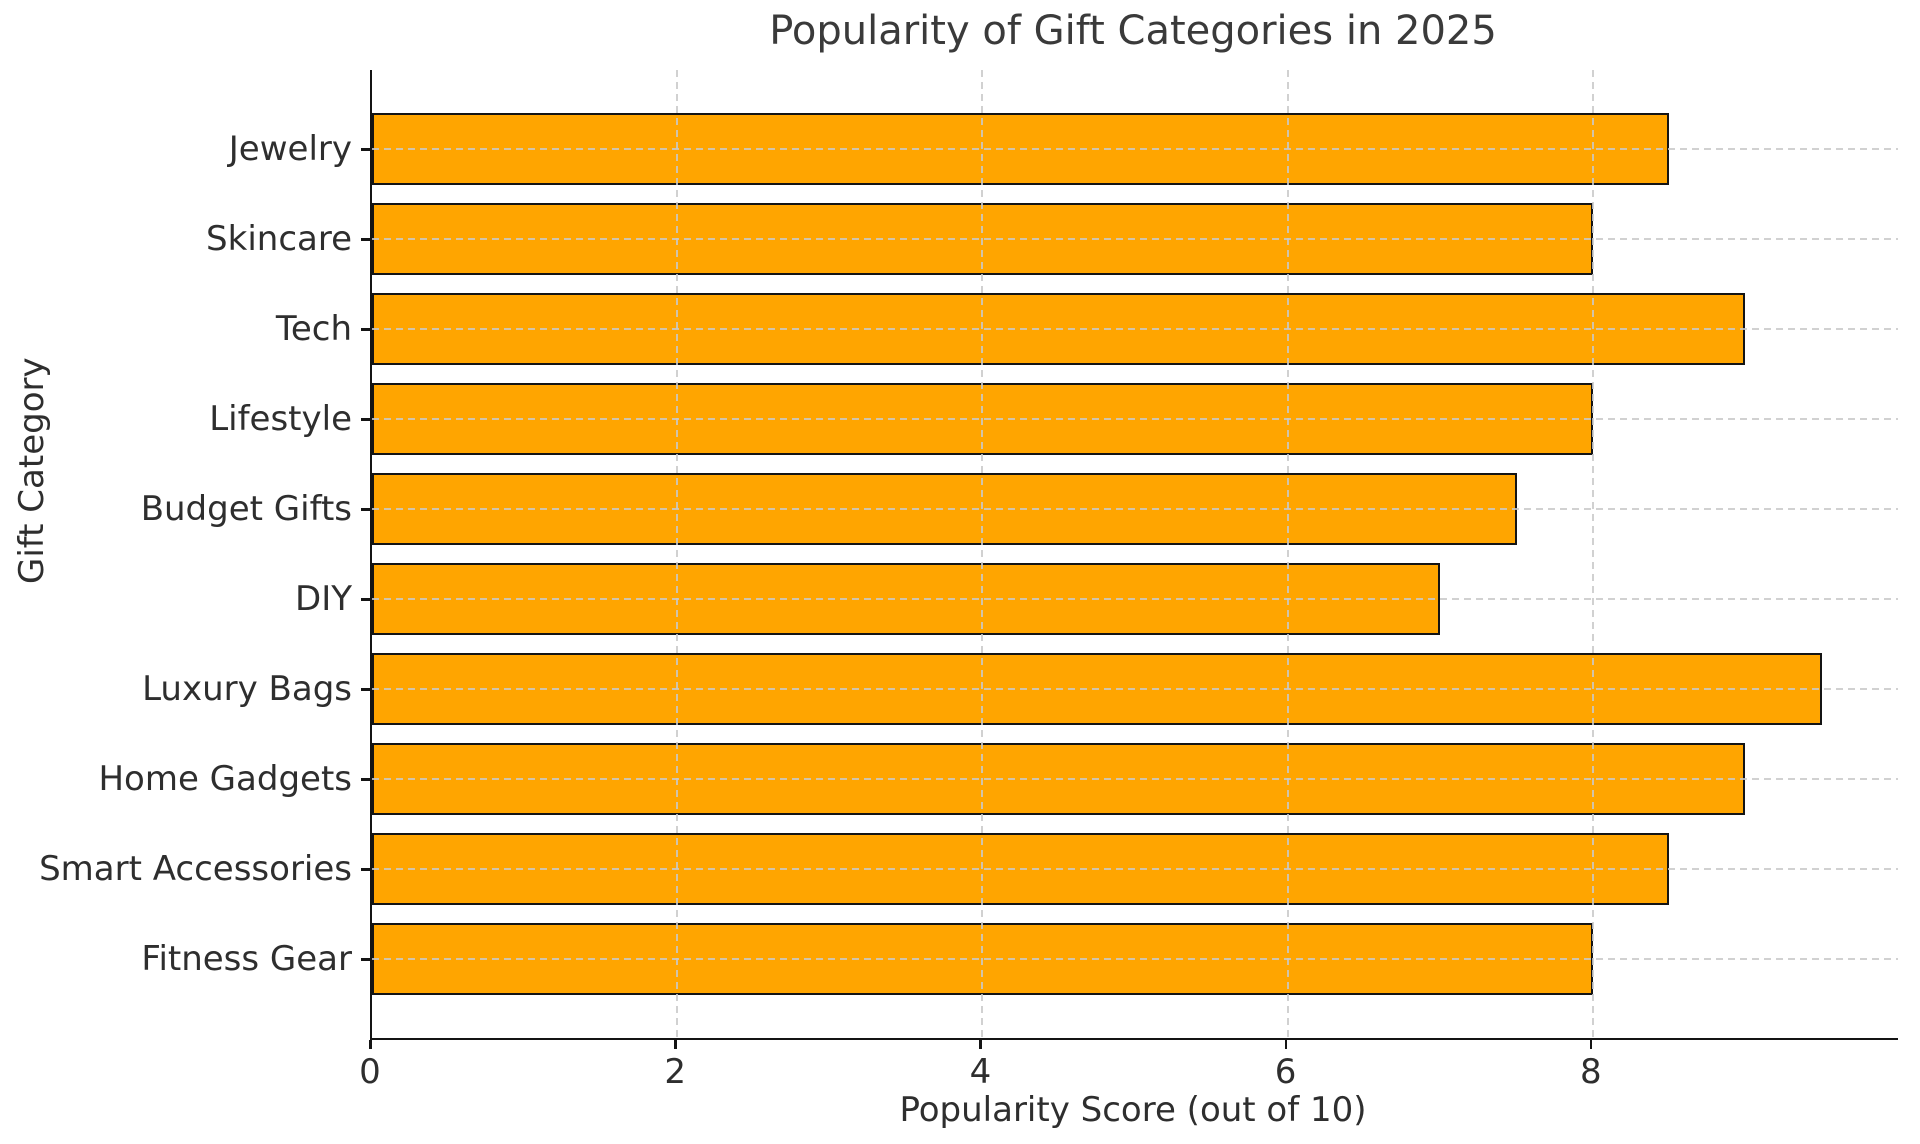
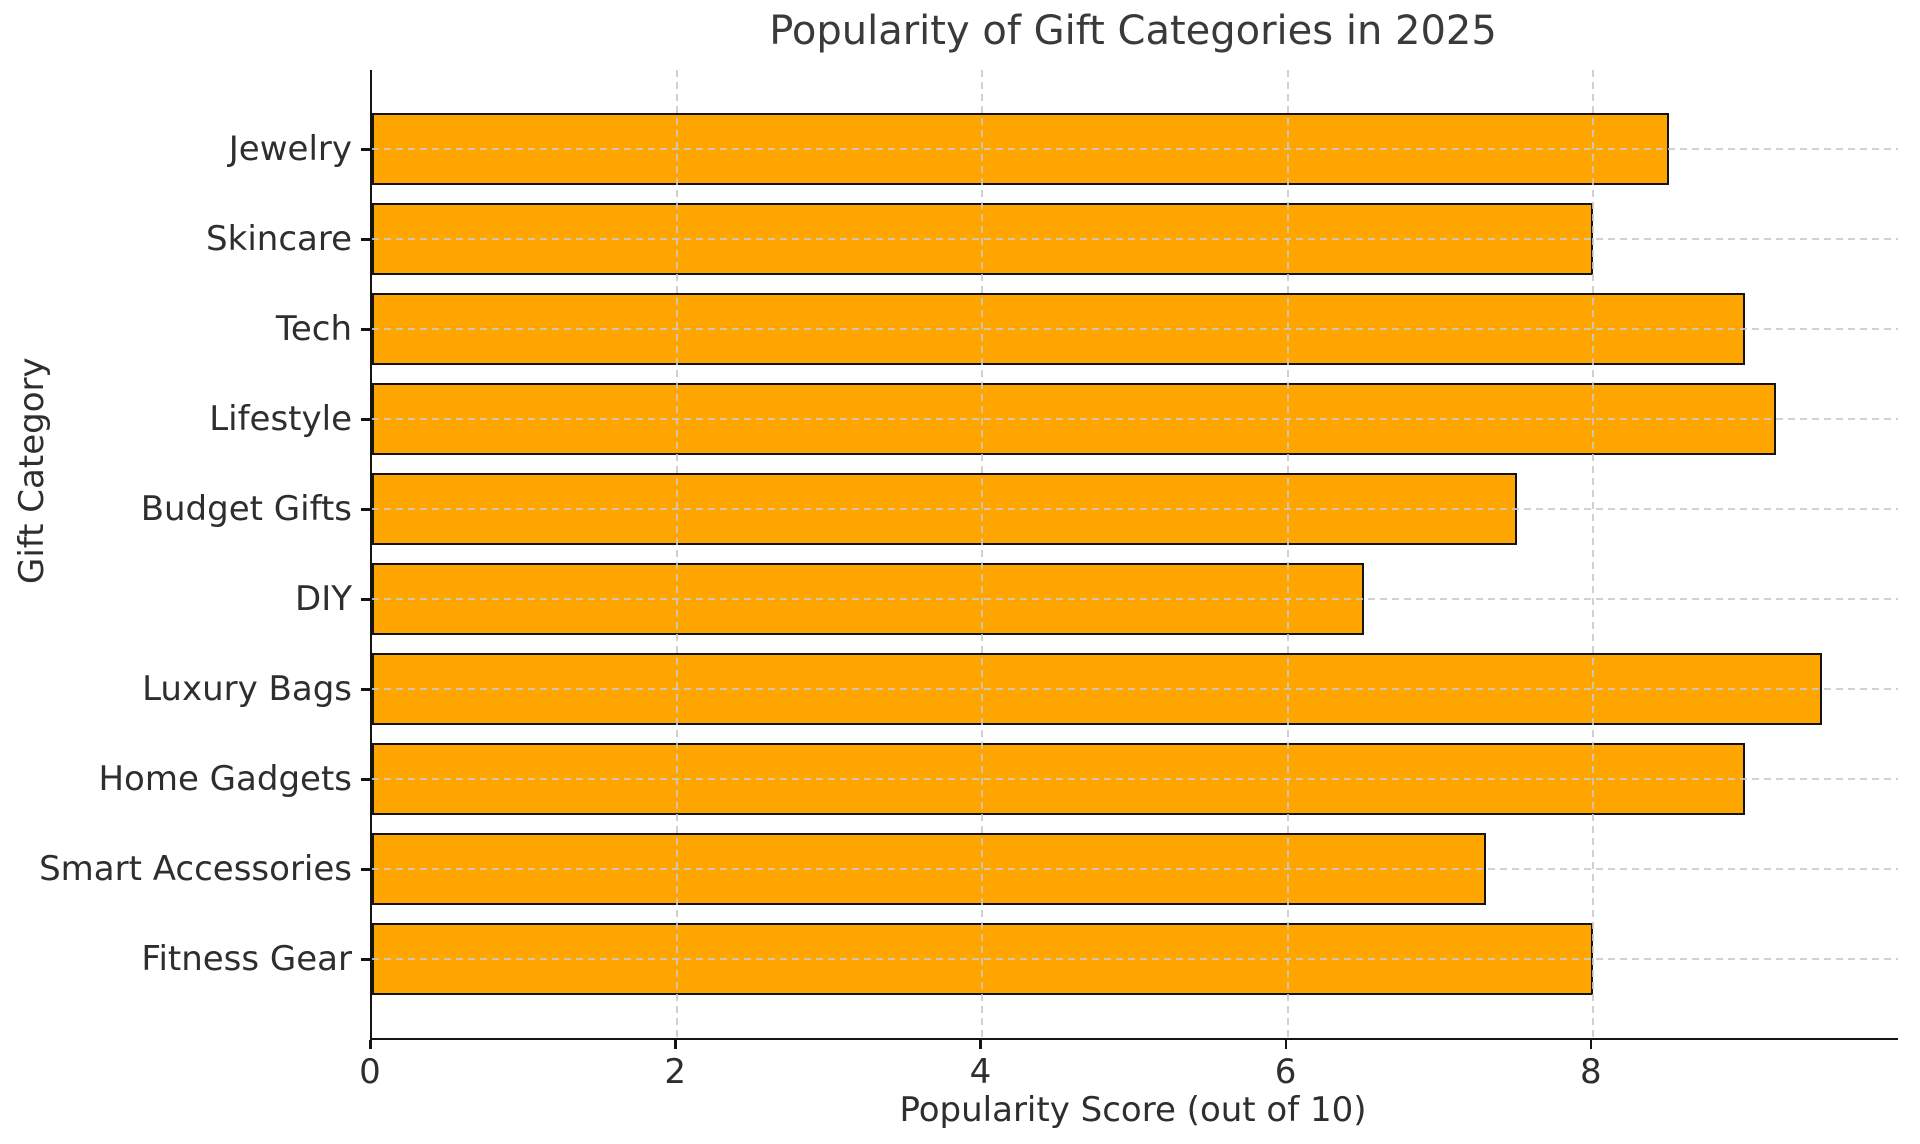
Lifestyle: 8.0 -> 9.2
DIY: 7.0 -> 6.5
Smart Accessories: 8.5 -> 7.3
